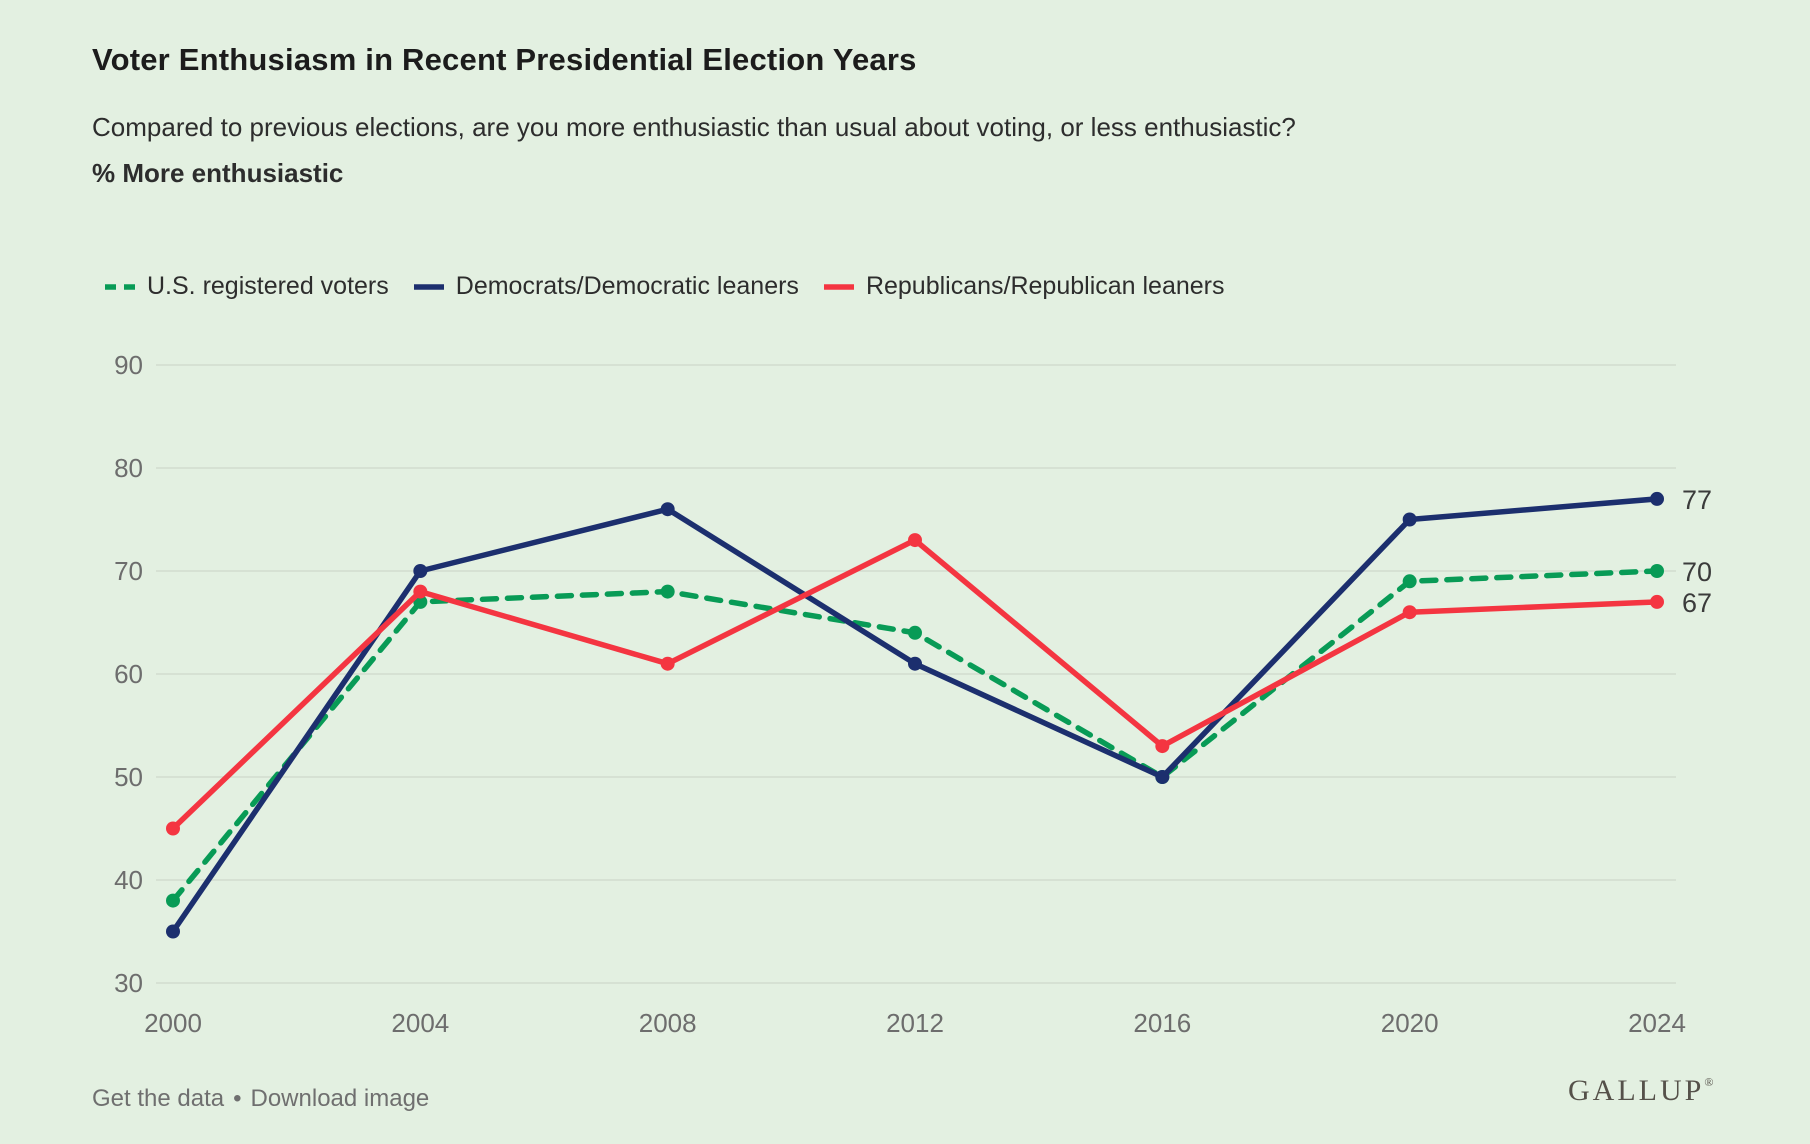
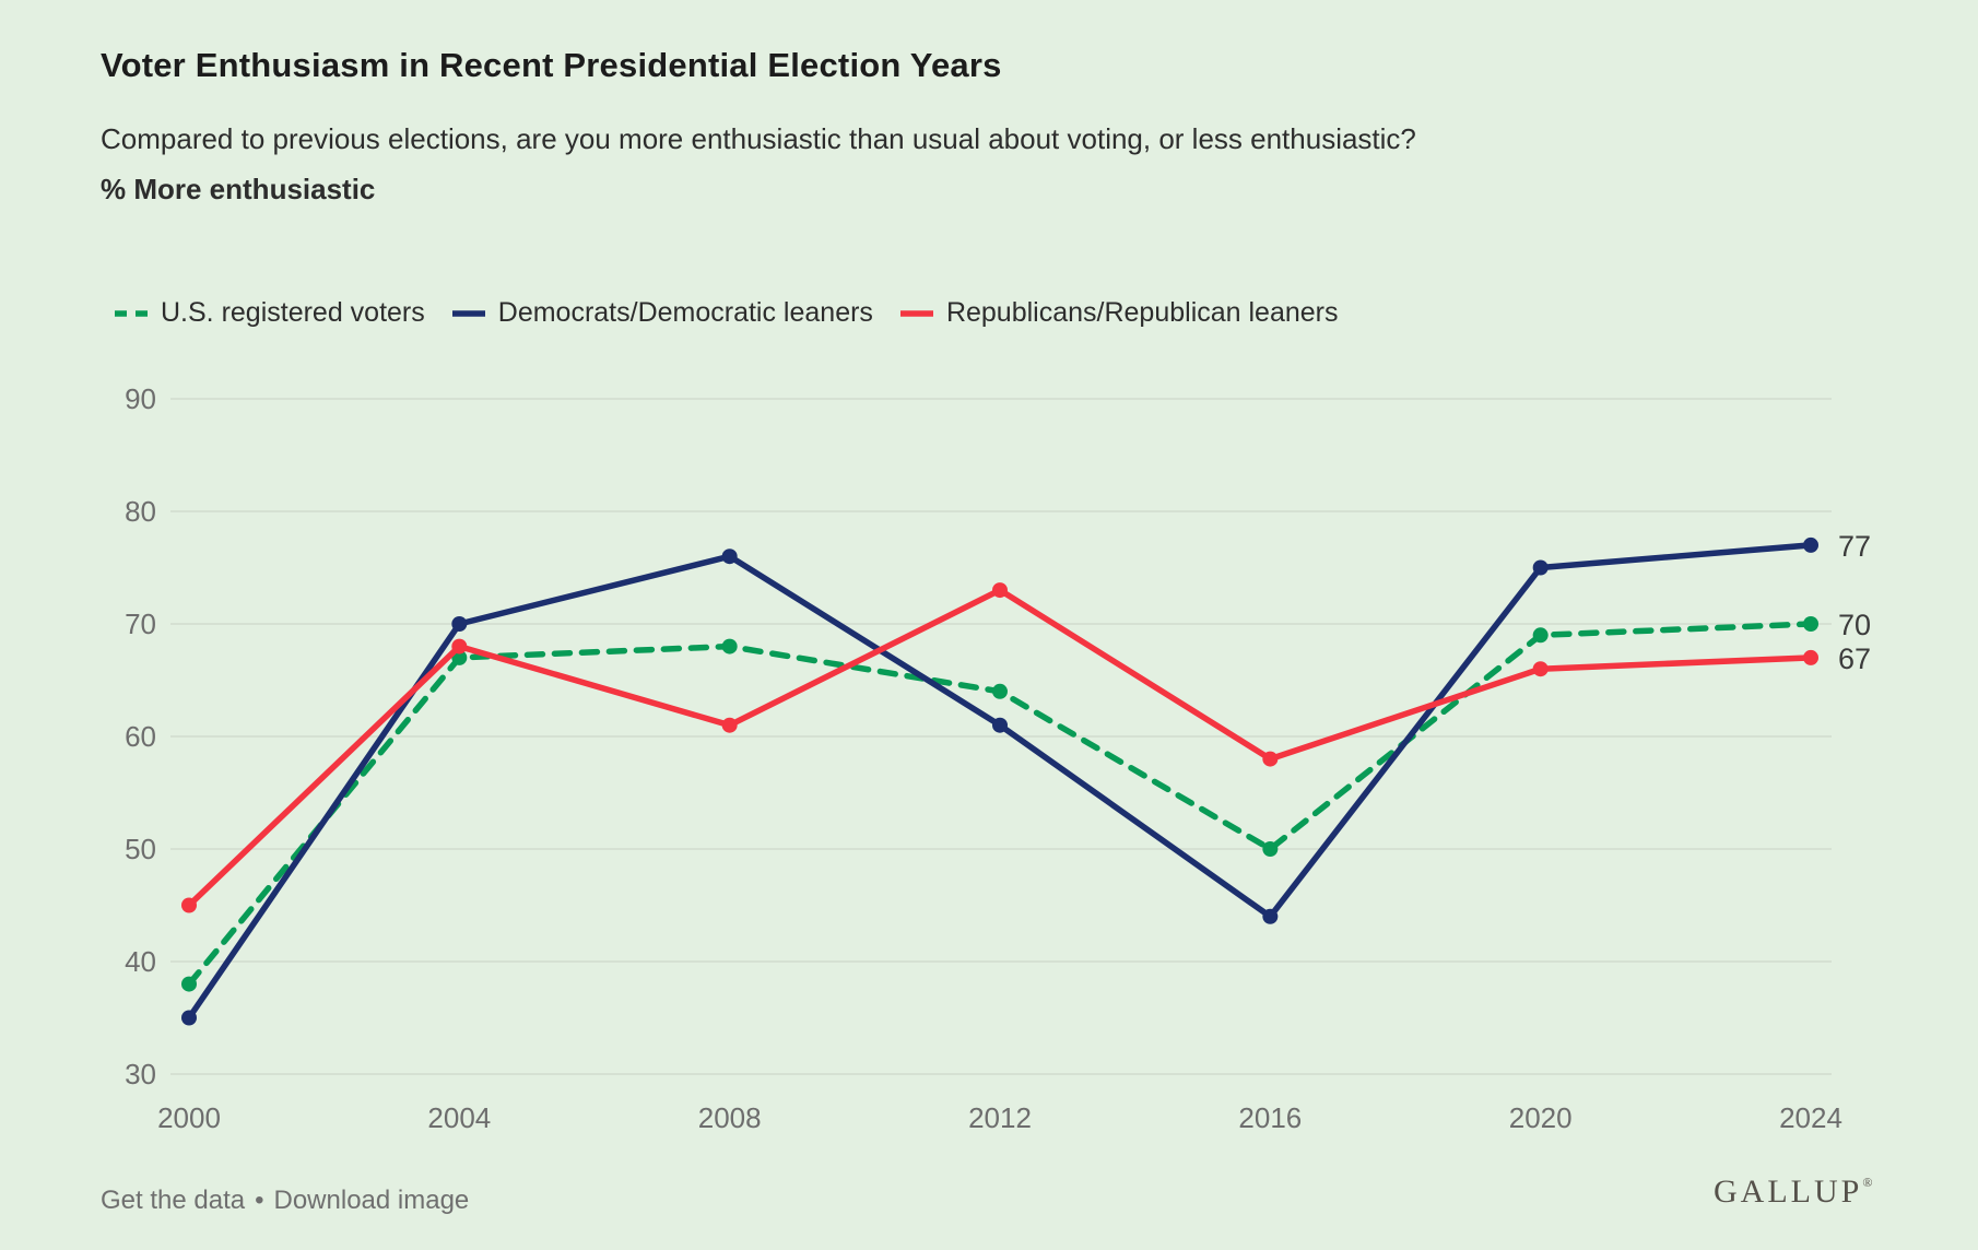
Democrats/Democratic leaners/2016: 50 -> 44
Republicans/Republican leaners/2016: 53 -> 58
